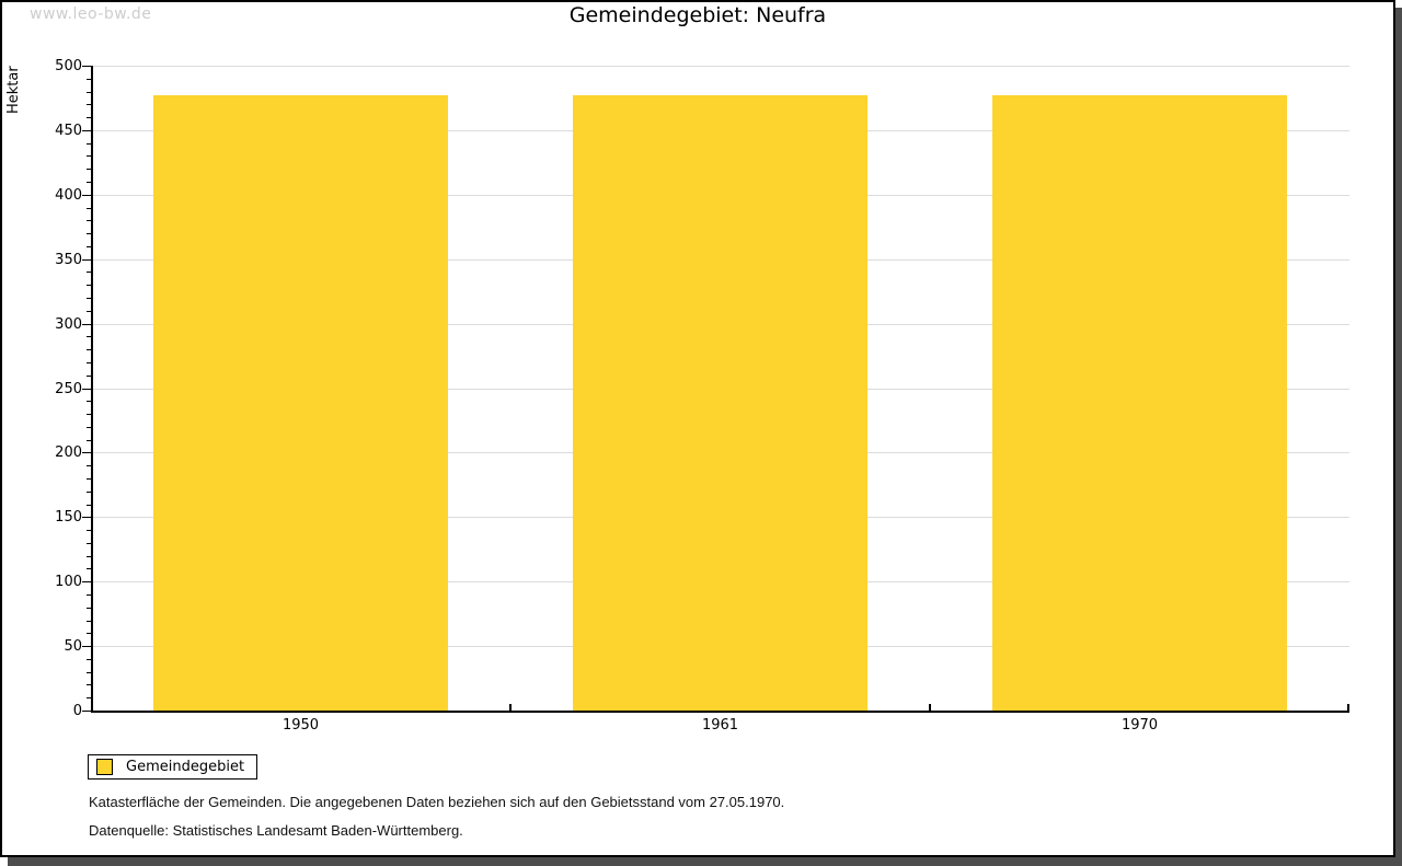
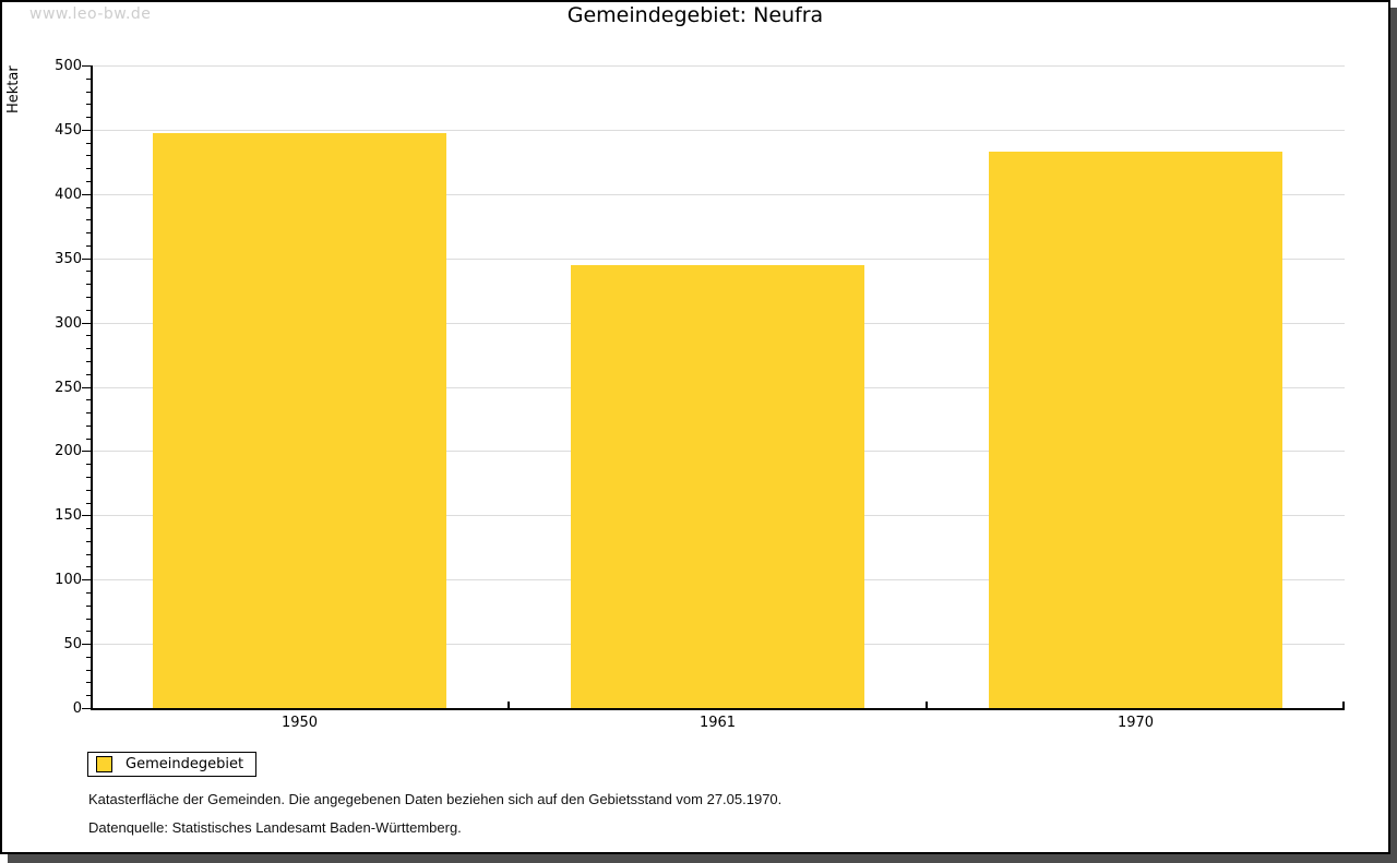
1950: 477 -> 447
1961: 477 -> 345
1970: 477 -> 433
